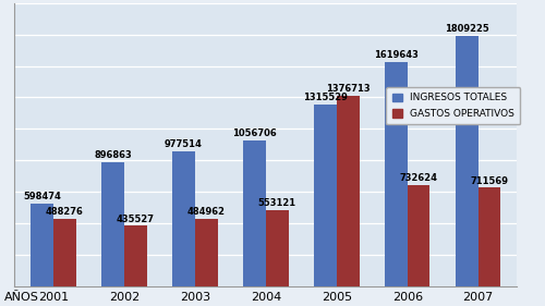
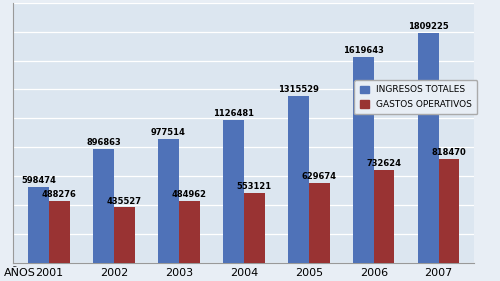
INGRESOS TOTALES/2004: 1056706 -> 1126481
GASTOS OPERATIVOS/2005: 1376713 -> 629674
GASTOS OPERATIVOS/2007: 711569 -> 818470
